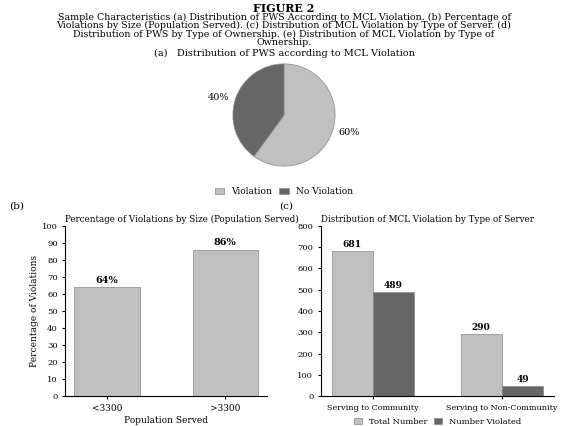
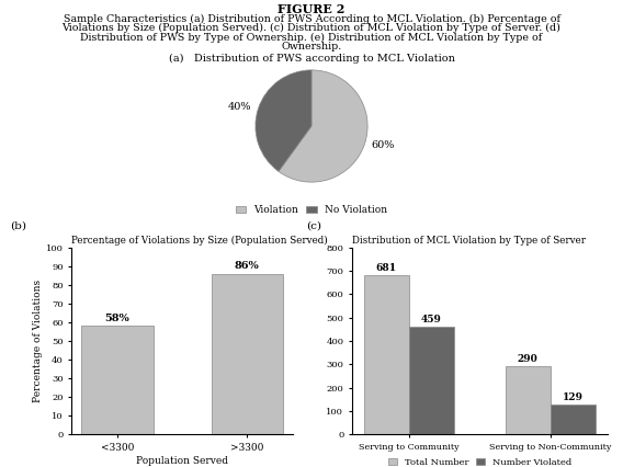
Percentage of Violations by Size (Population Served)/<3300: 64% -> 58%
Distribution of MCL Violation by Type of Server/Number Violated/Serving to Community: 489 -> 459
Distribution of MCL Violation by Type of Server/Number Violated/Serving to Non-Community: 49 -> 129
